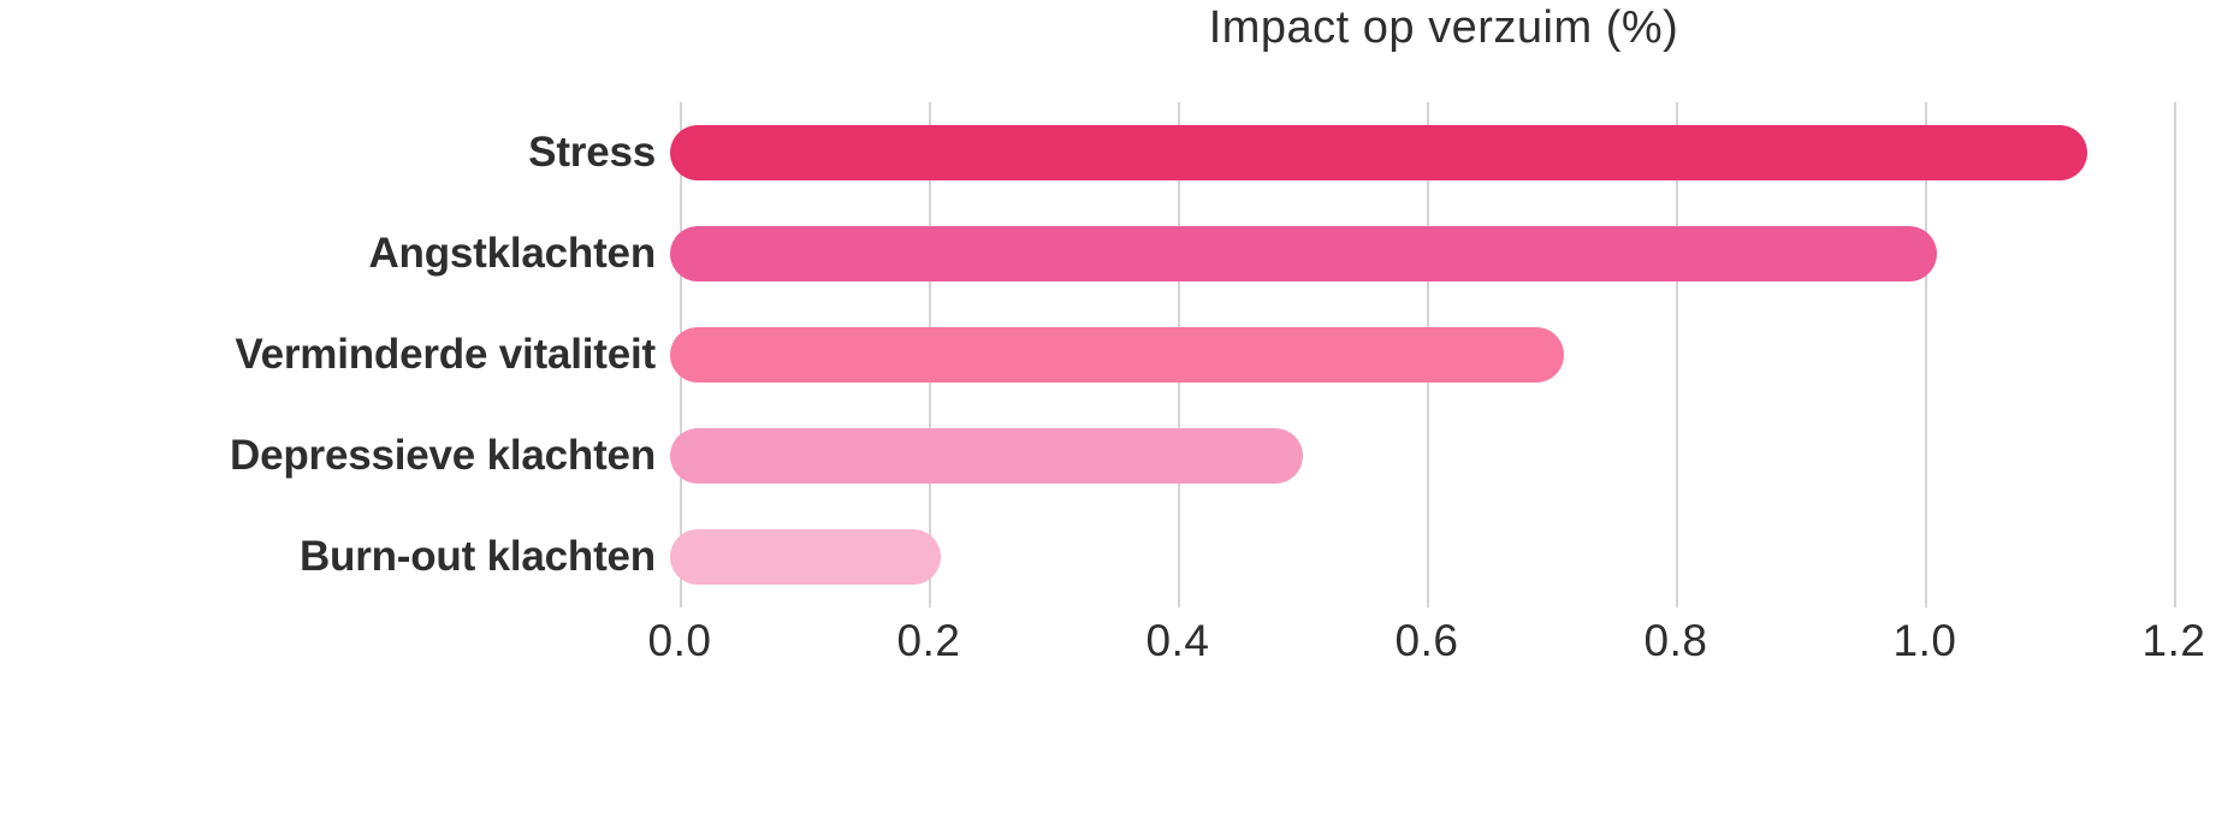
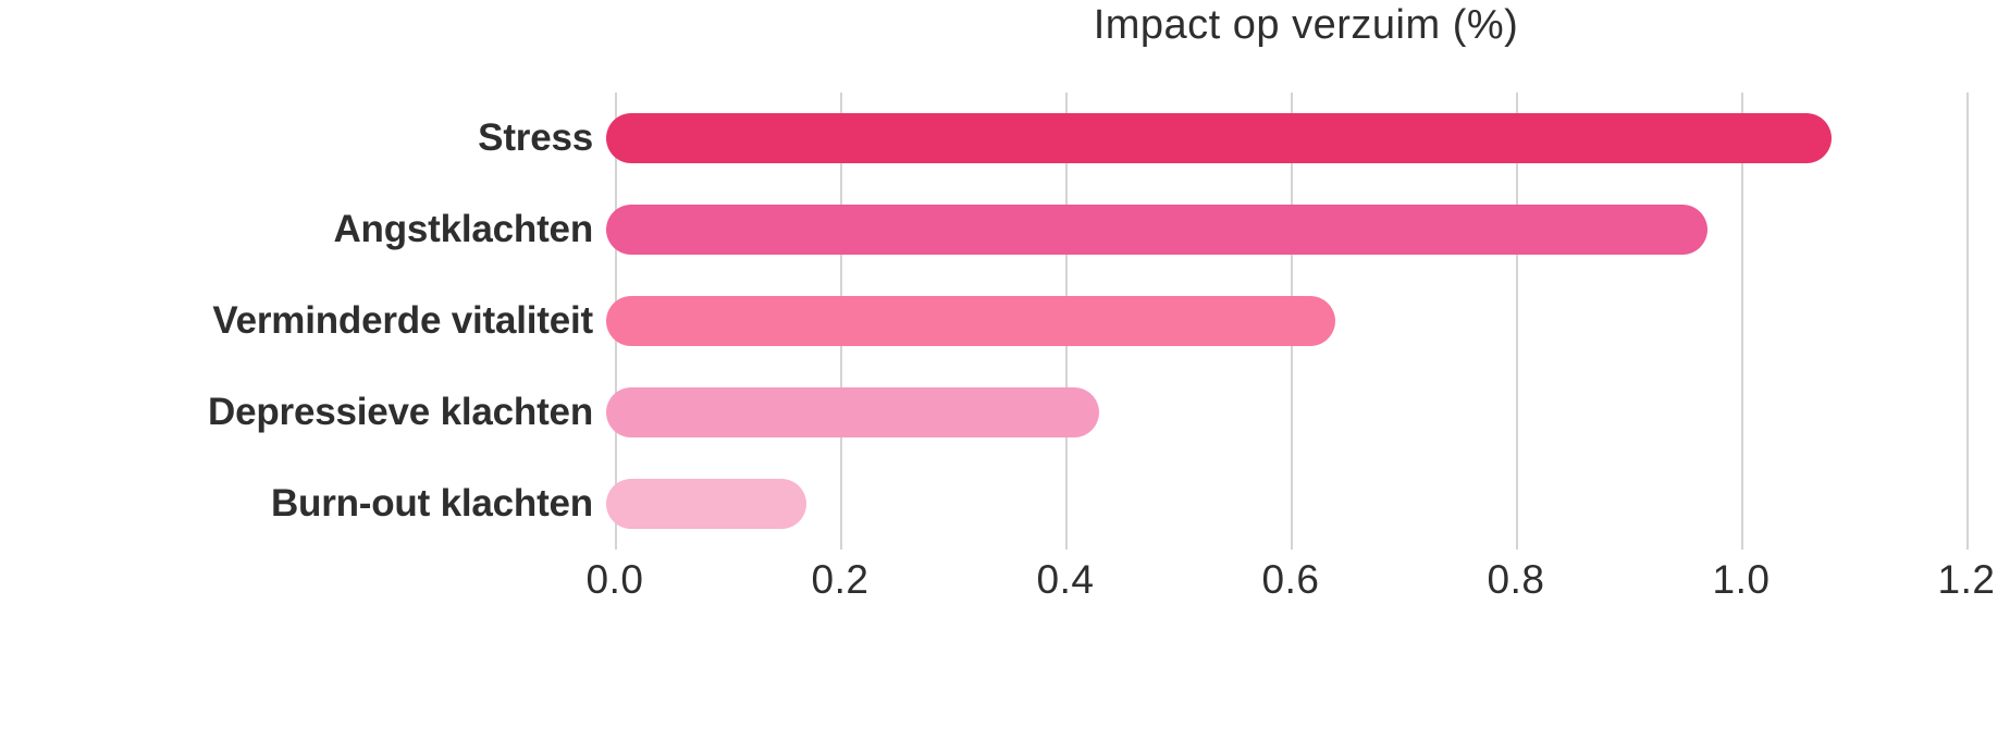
Stress: 1.13 -> 1.08
Angstklachten: 1.01 -> 0.97
Verminderde vitaliteit: 0.71 -> 0.64
Depressieve klachten: 0.50 -> 0.43
Burn-out klachten: 0.21 -> 0.17
